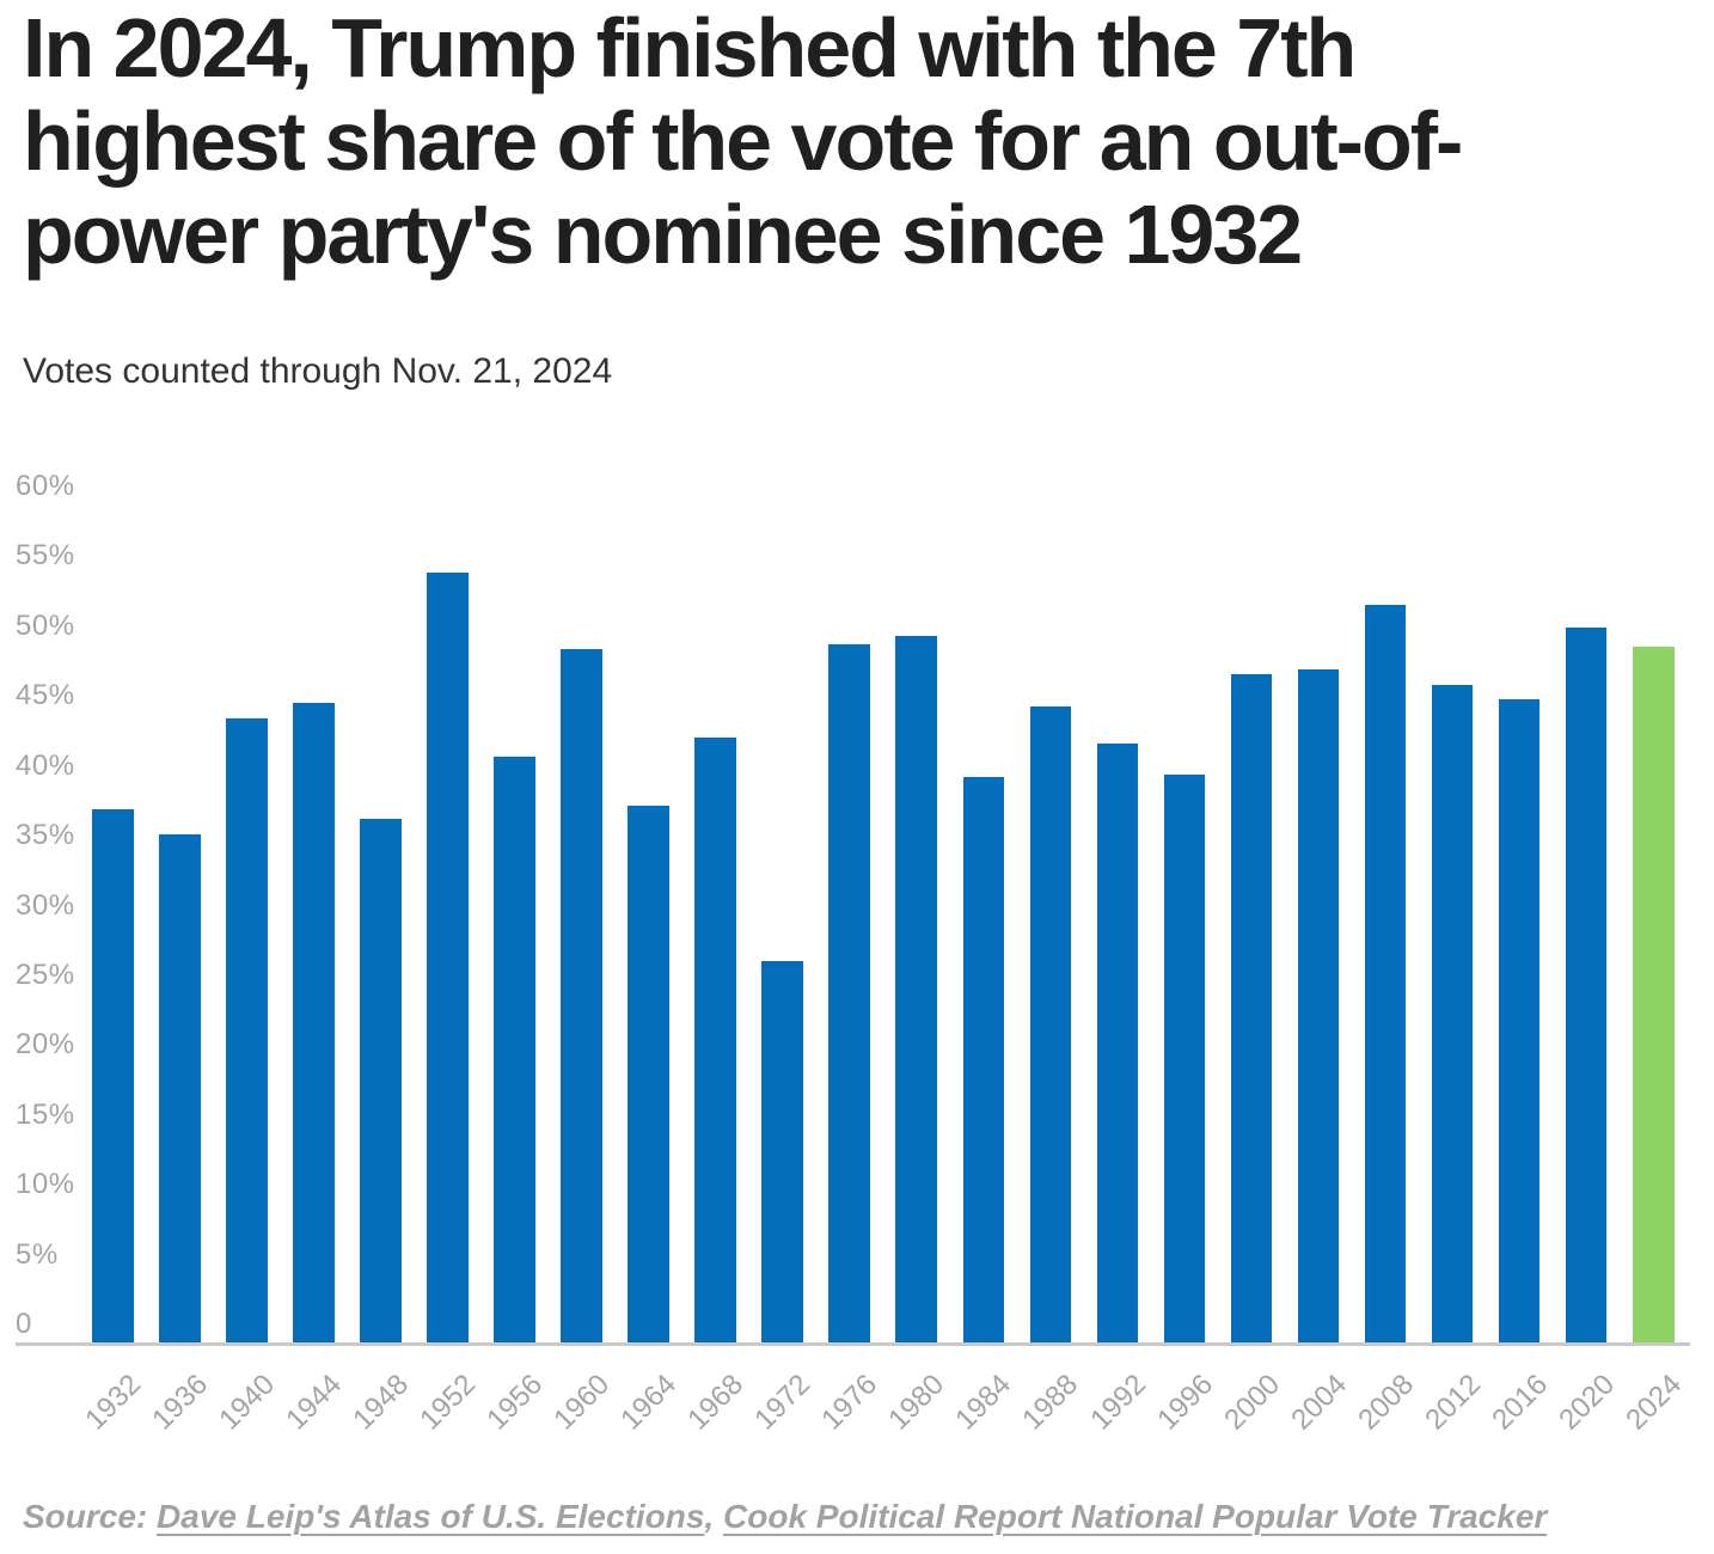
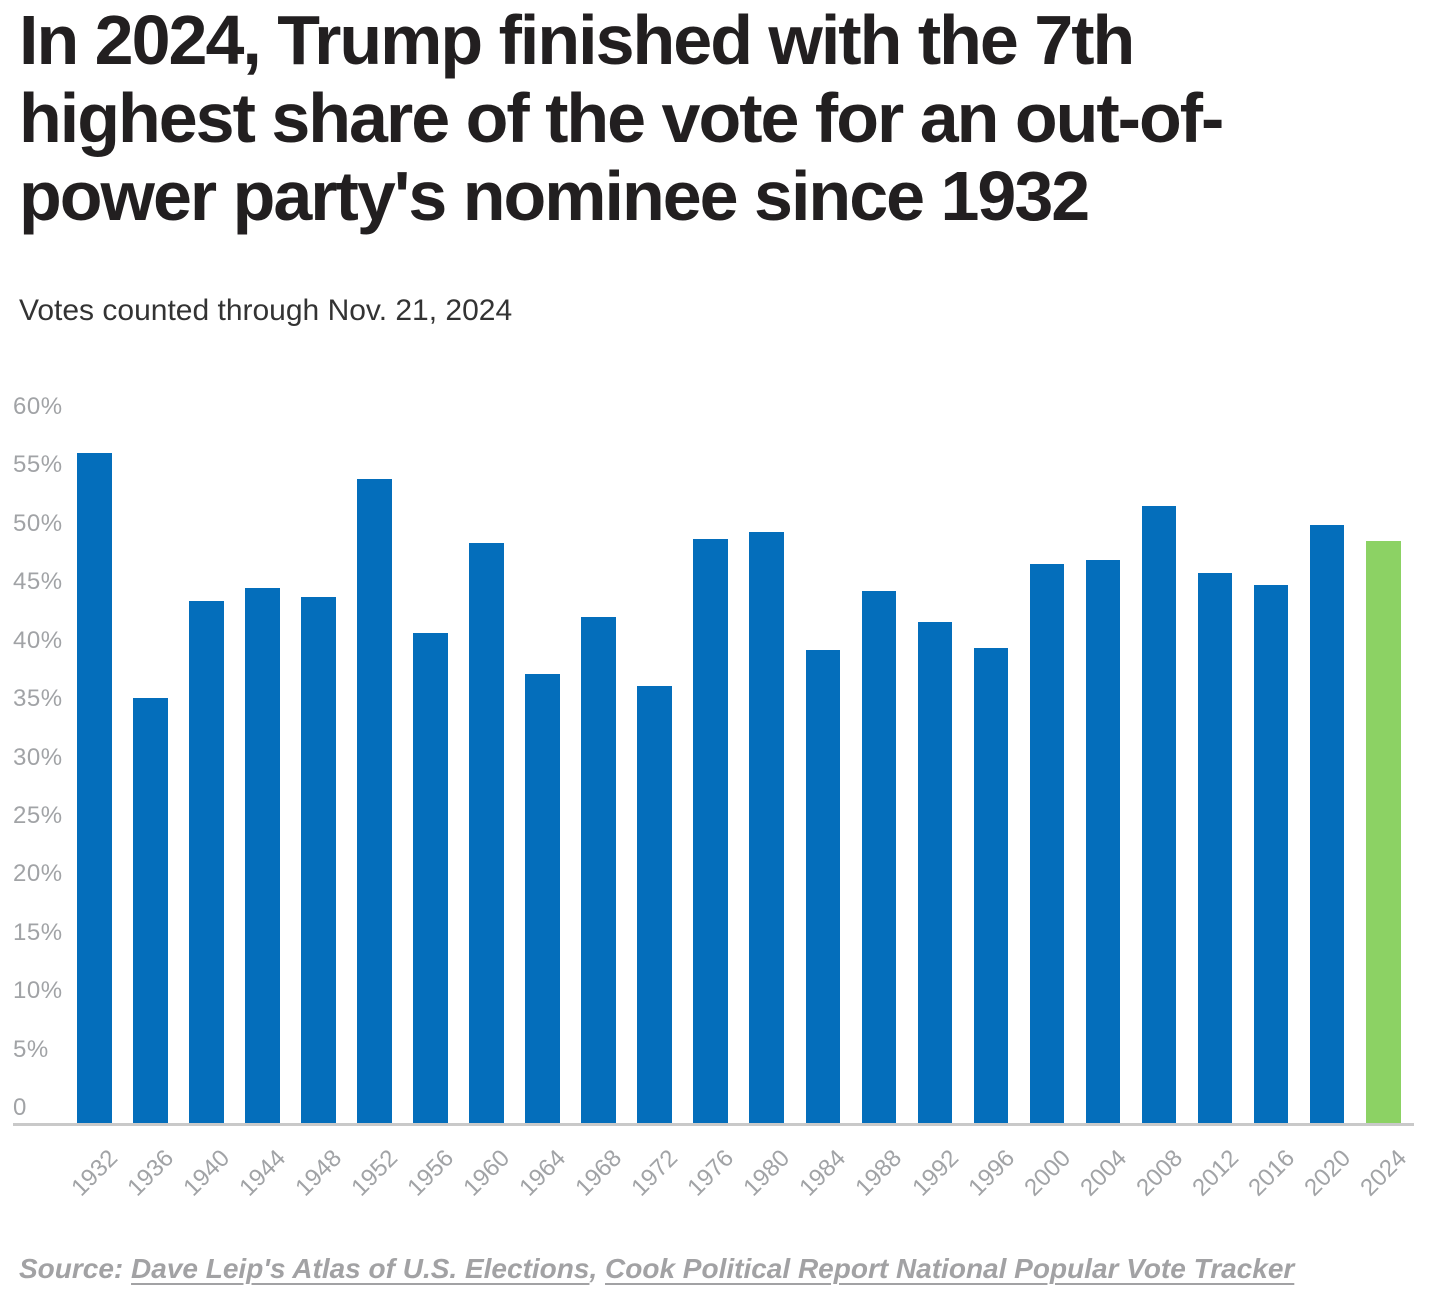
1932: 38.3% -> 57.4%
1948: 37.6% -> 45.1%
1972: 27.4% -> 37.5%
